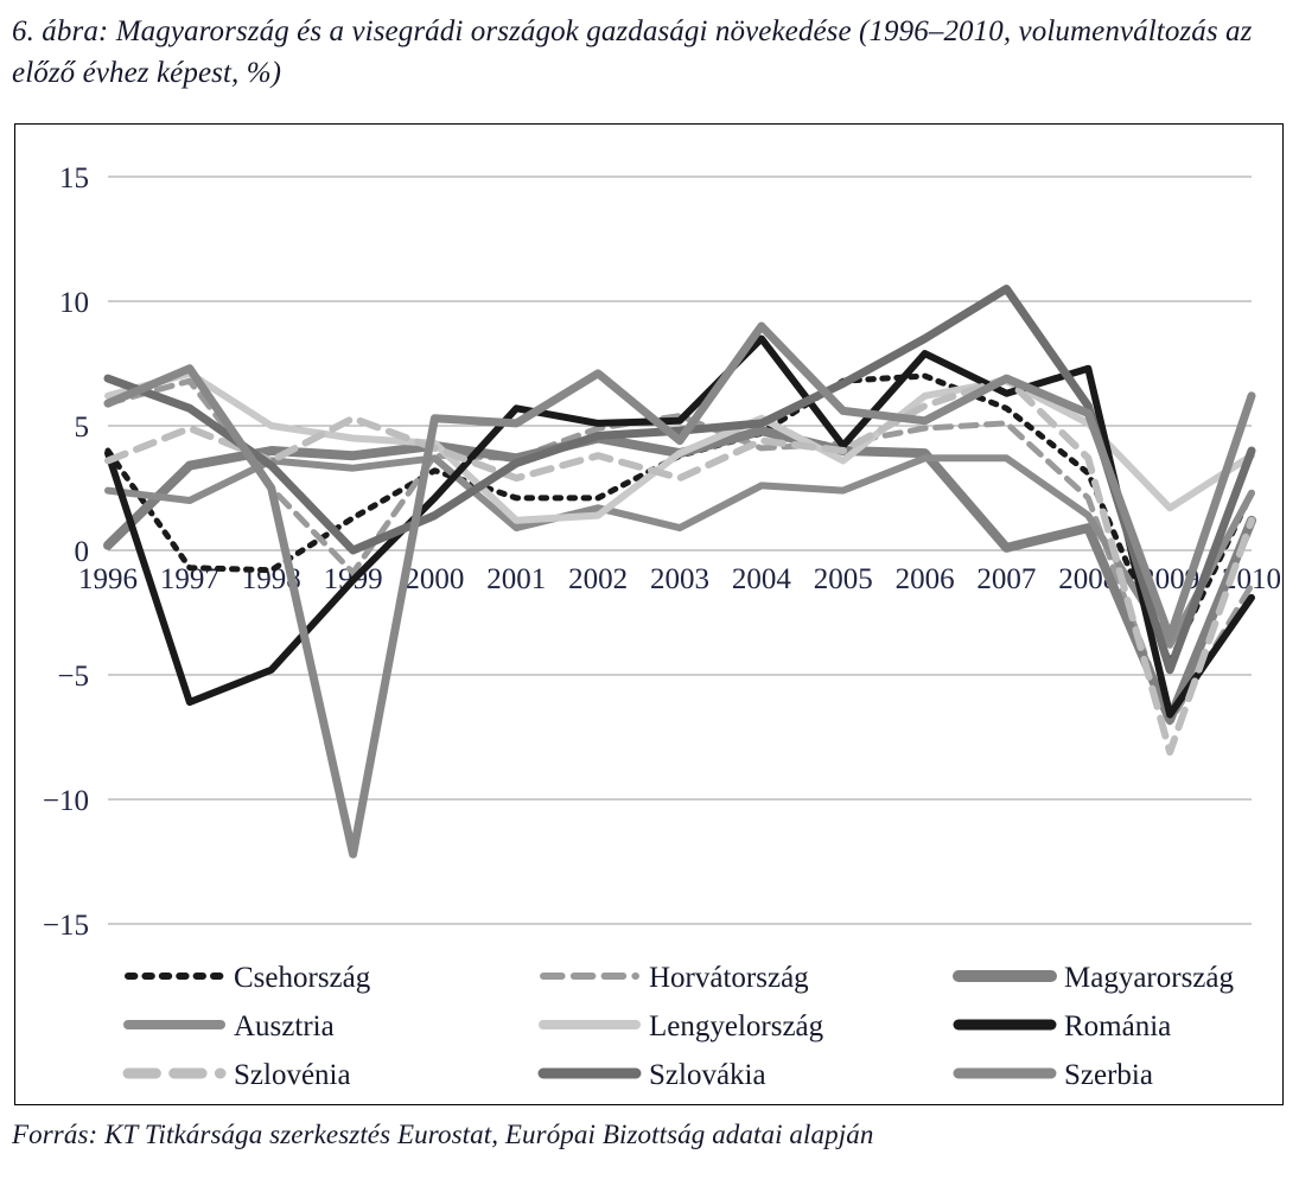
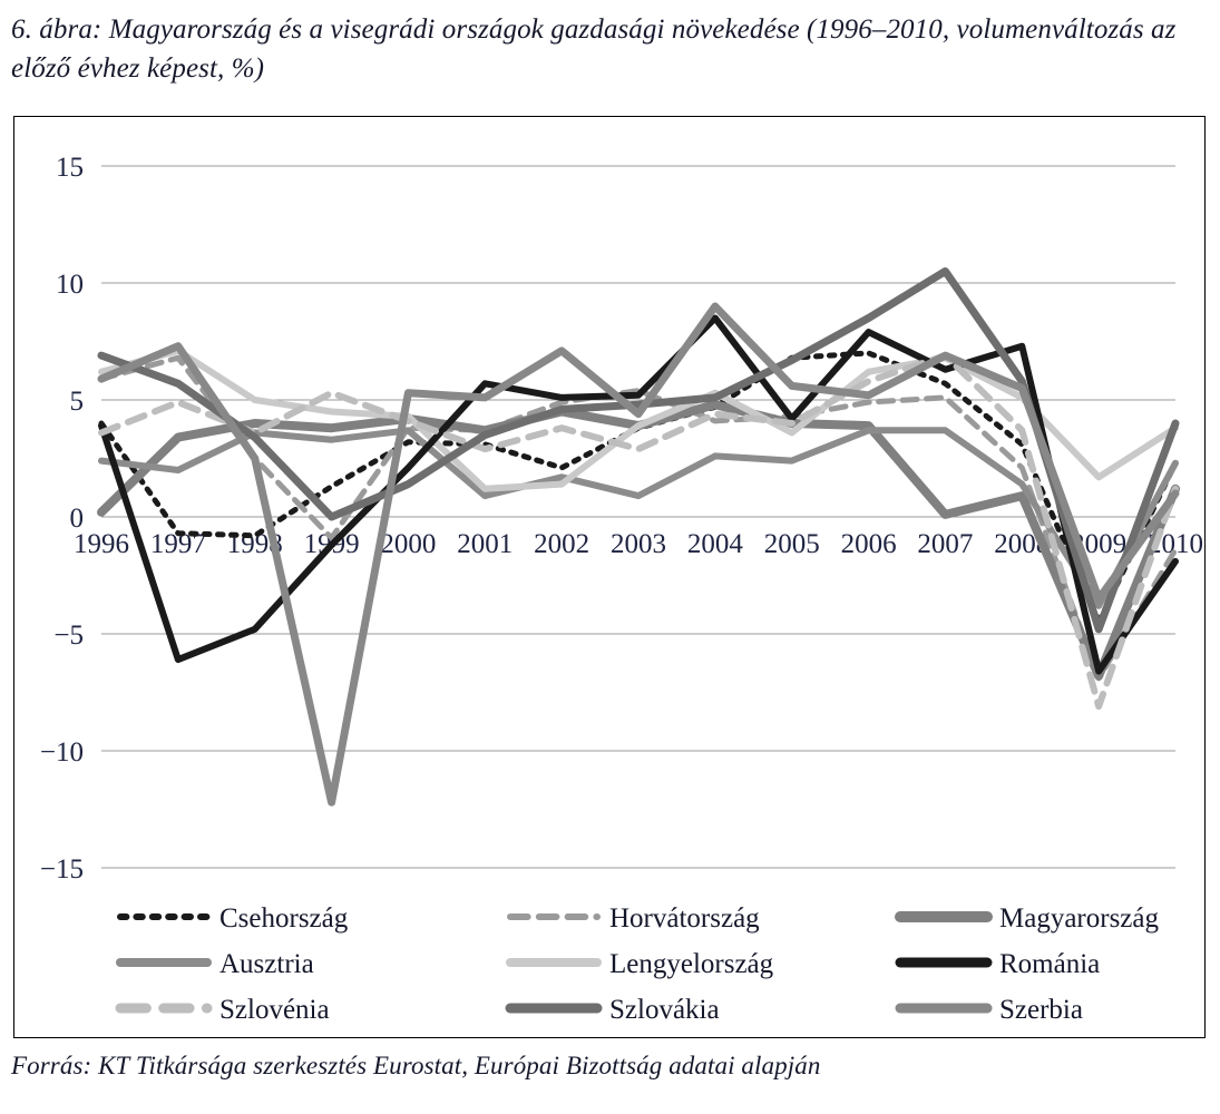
Csehország/2001: 2.1 -> 3.1
Szerbia/2010: 6.2 -> 1.0
